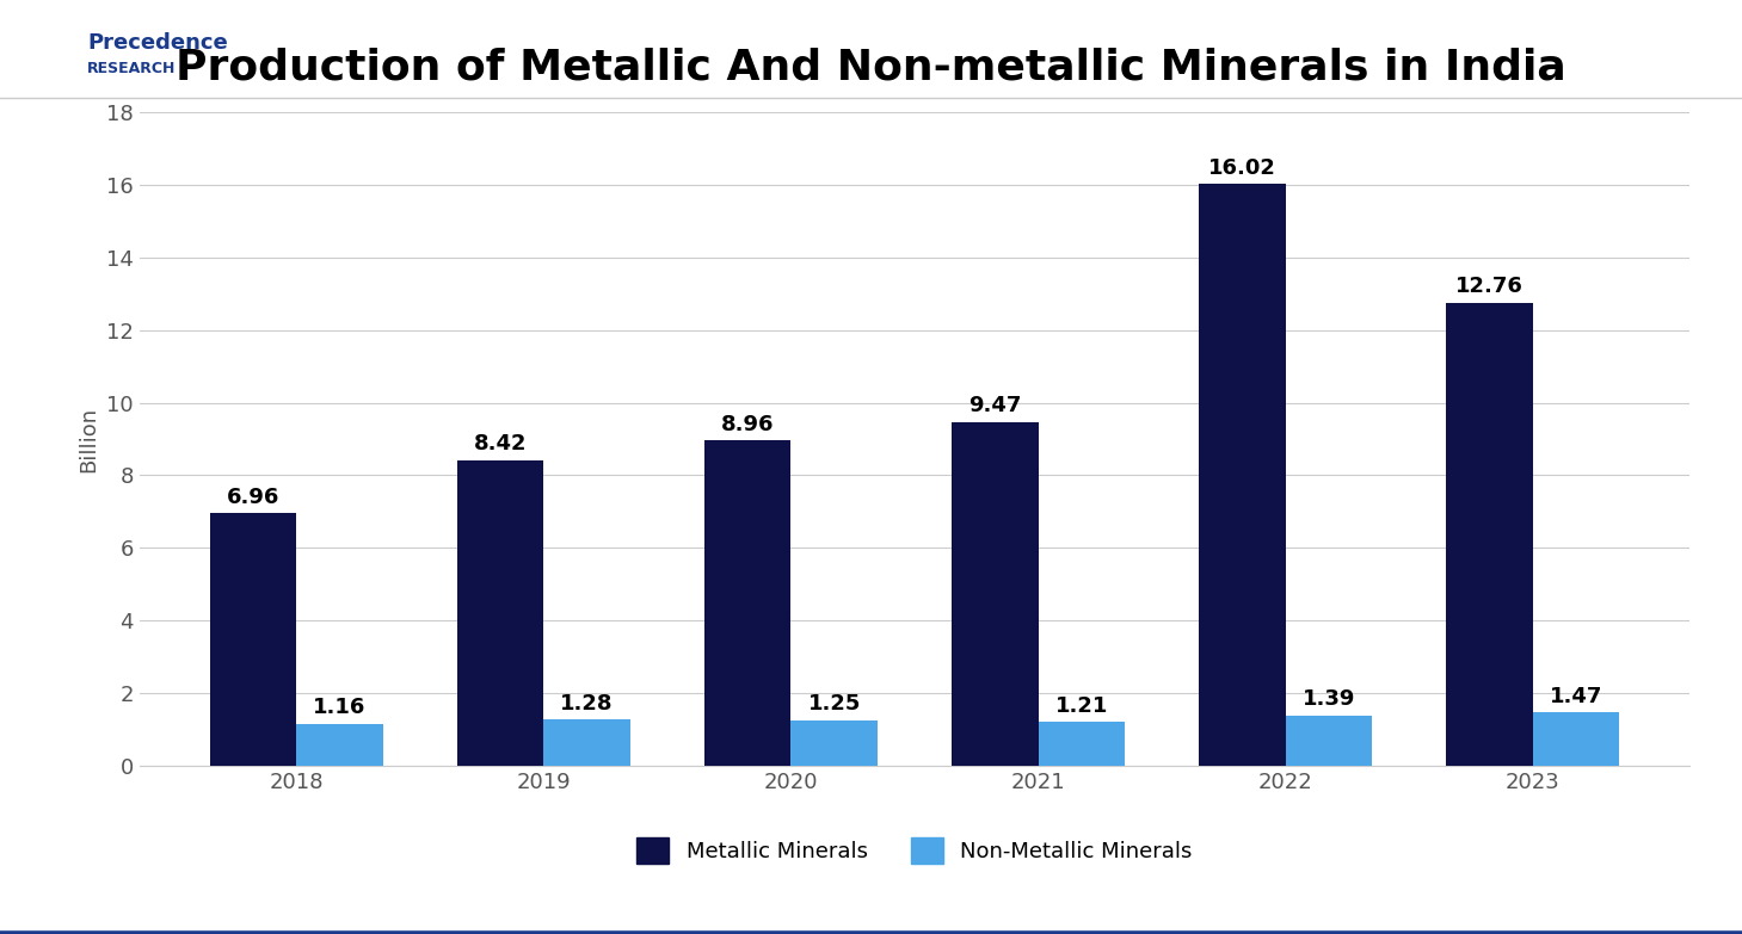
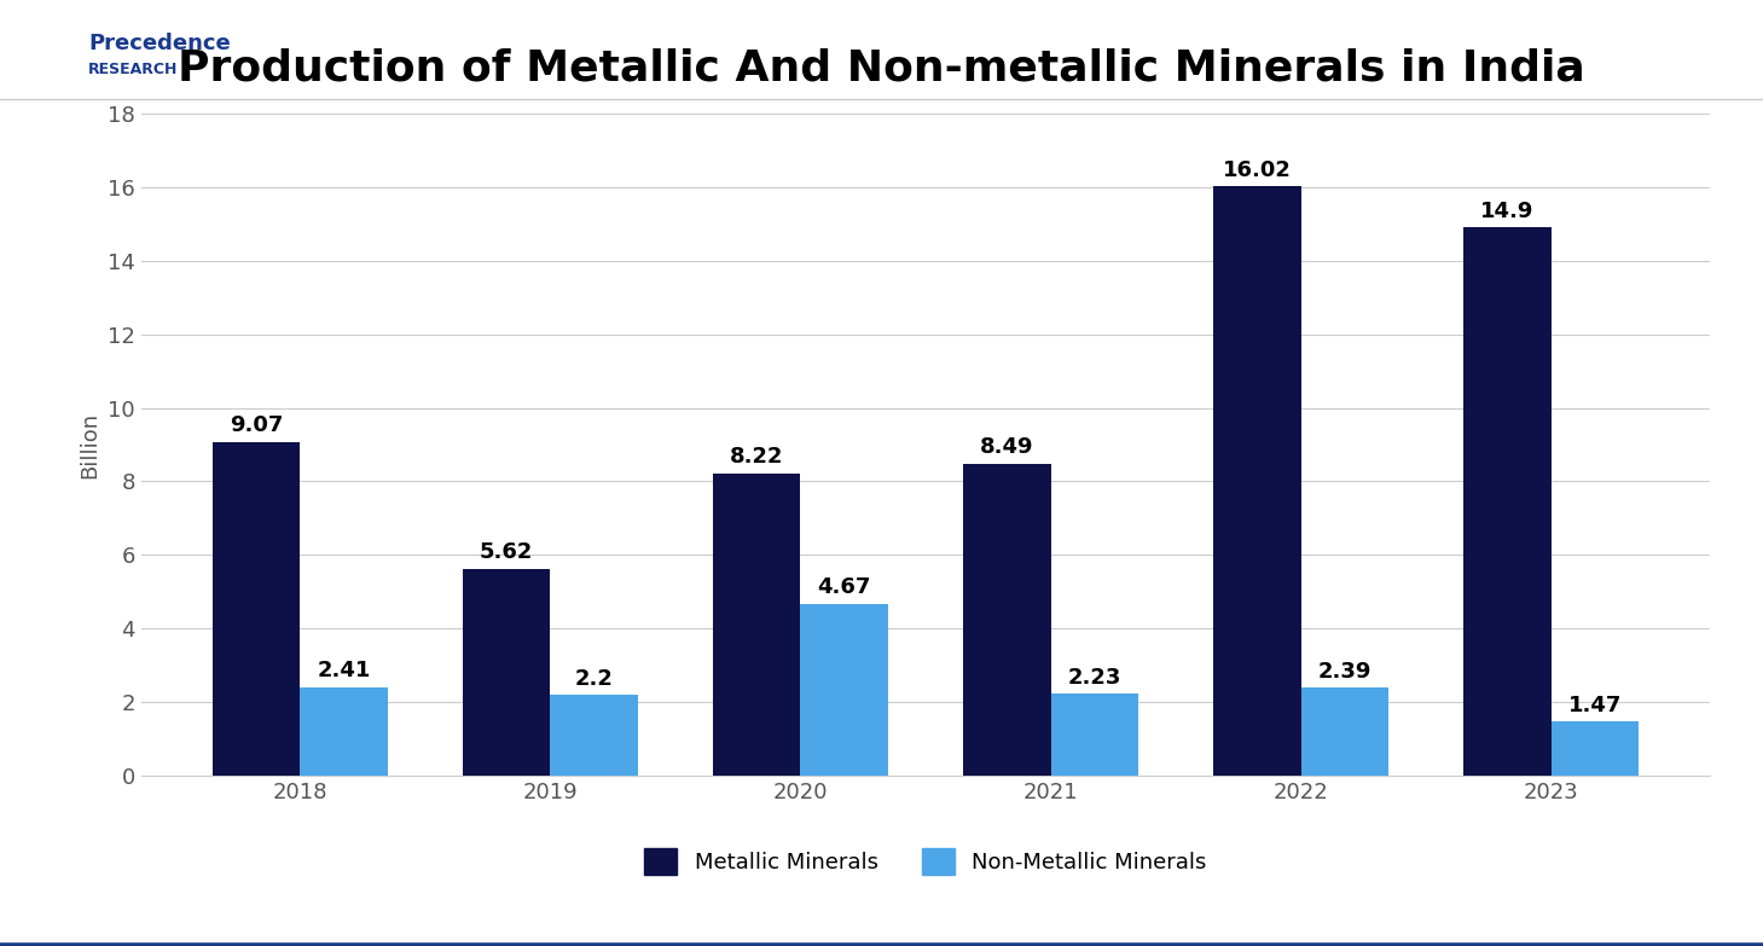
Metallic Minerals/2018: 6.96 -> 9.07
Non-Metallic Minerals/2018: 1.16 -> 2.41
Metallic Minerals/2019: 8.42 -> 5.62
Non-Metallic Minerals/2019: 1.28 -> 2.2
Metallic Minerals/2020: 8.96 -> 8.22
Non-Metallic Minerals/2020: 1.25 -> 4.67
Metallic Minerals/2021: 9.47 -> 8.49
Non-Metallic Minerals/2021: 1.21 -> 2.23
Non-Metallic Minerals/2022: 1.39 -> 2.39
Metallic Minerals/2023: 12.76 -> 14.9
